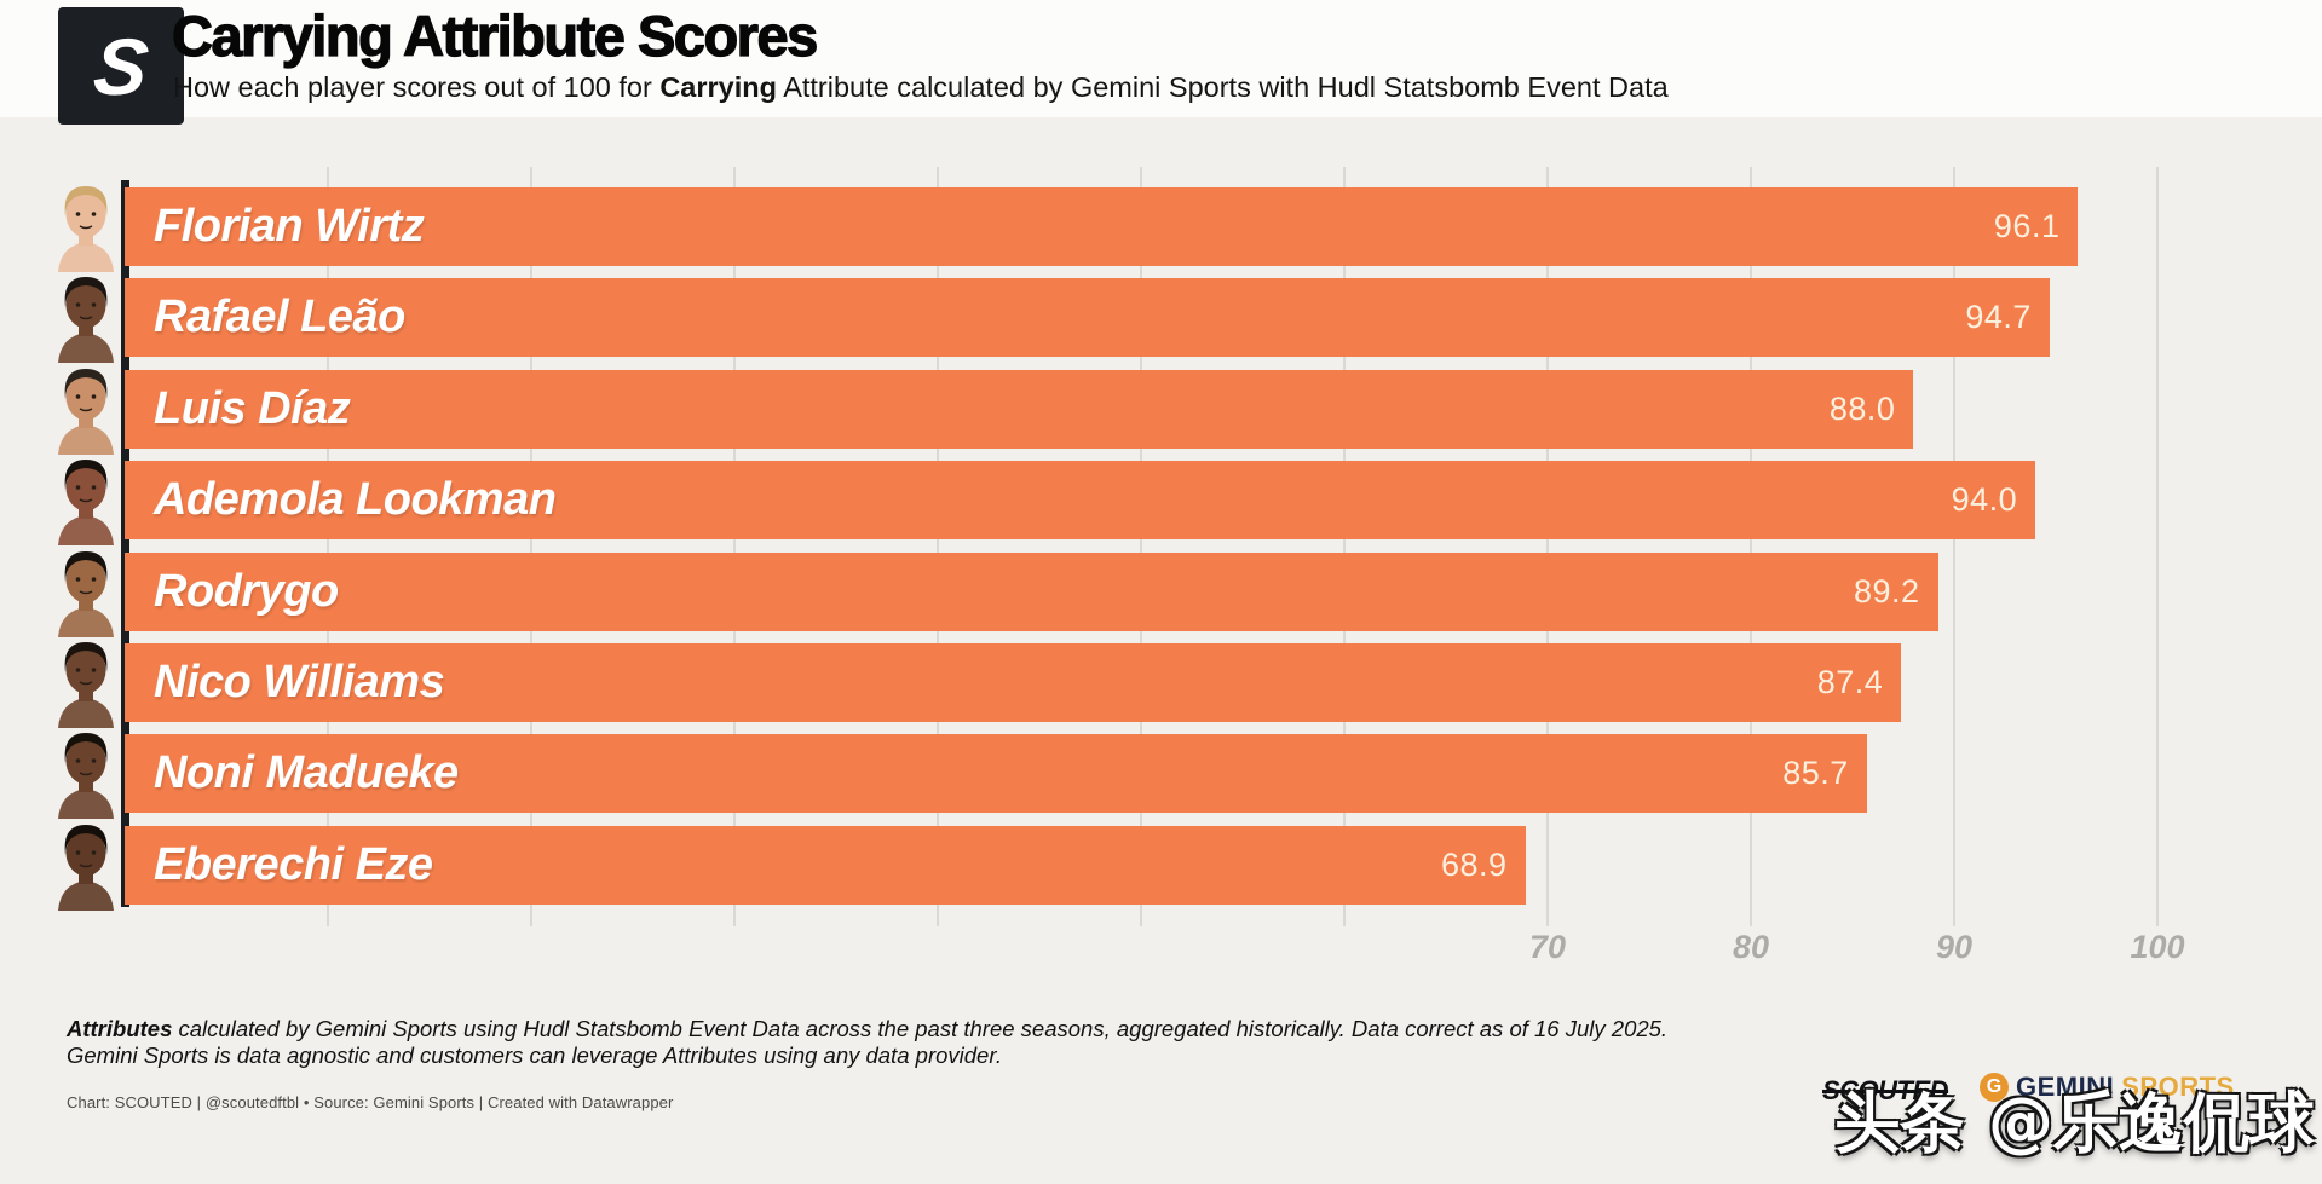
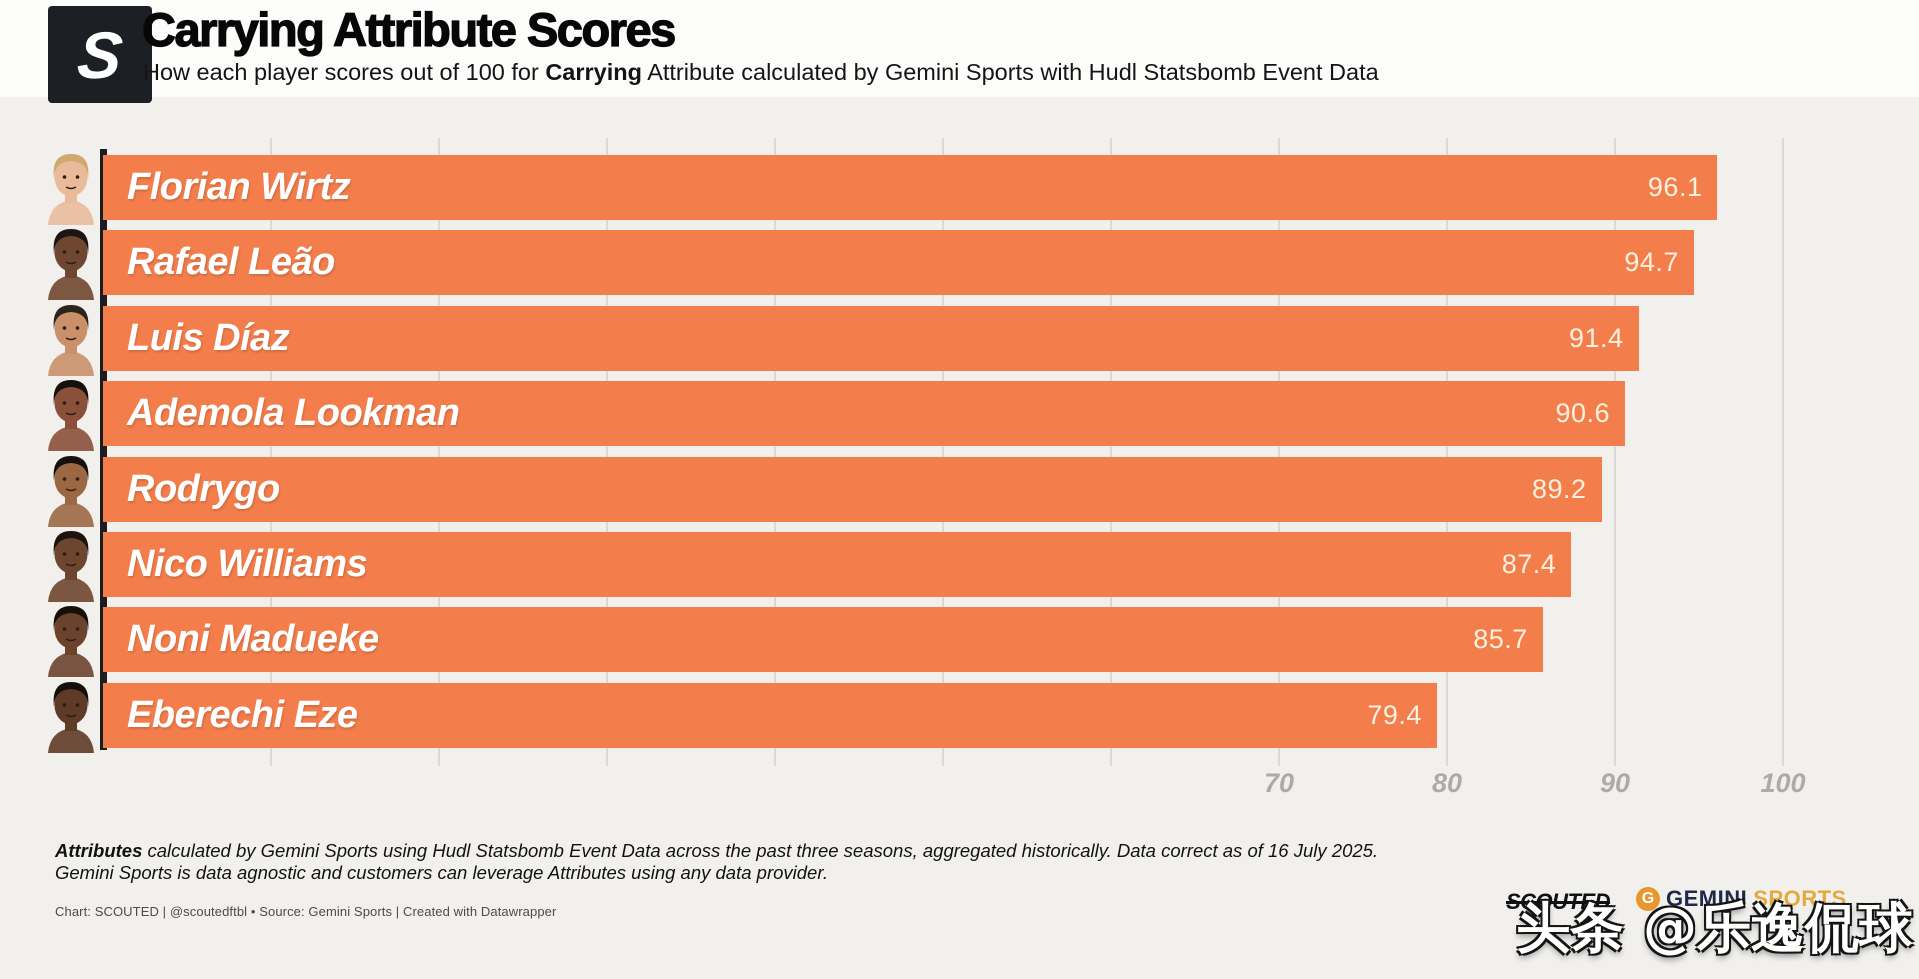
Luis Díaz: 88.0 -> 91.4
Ademola Lookman: 94.0 -> 90.6
Eberechi Eze: 68.9 -> 79.4
